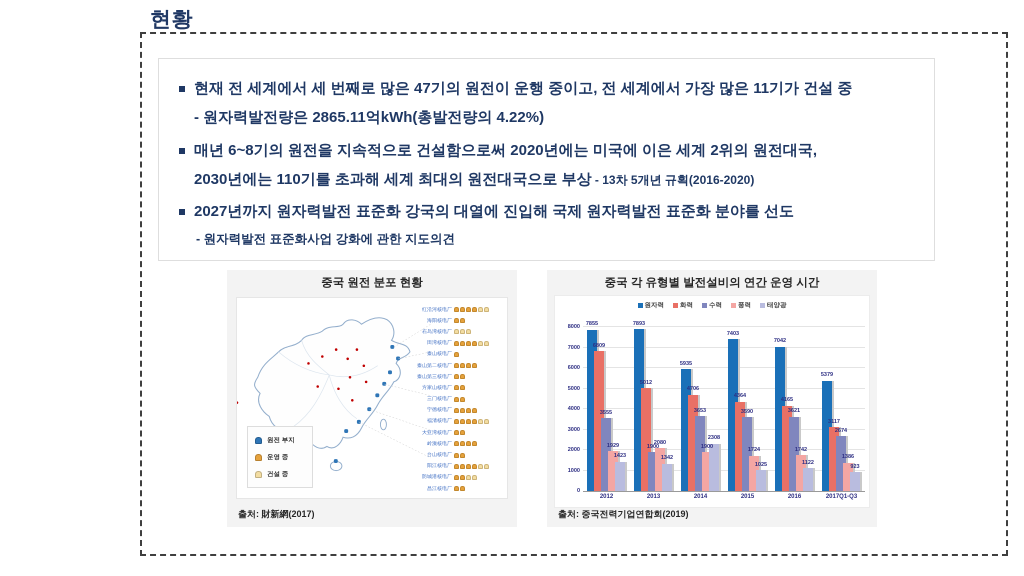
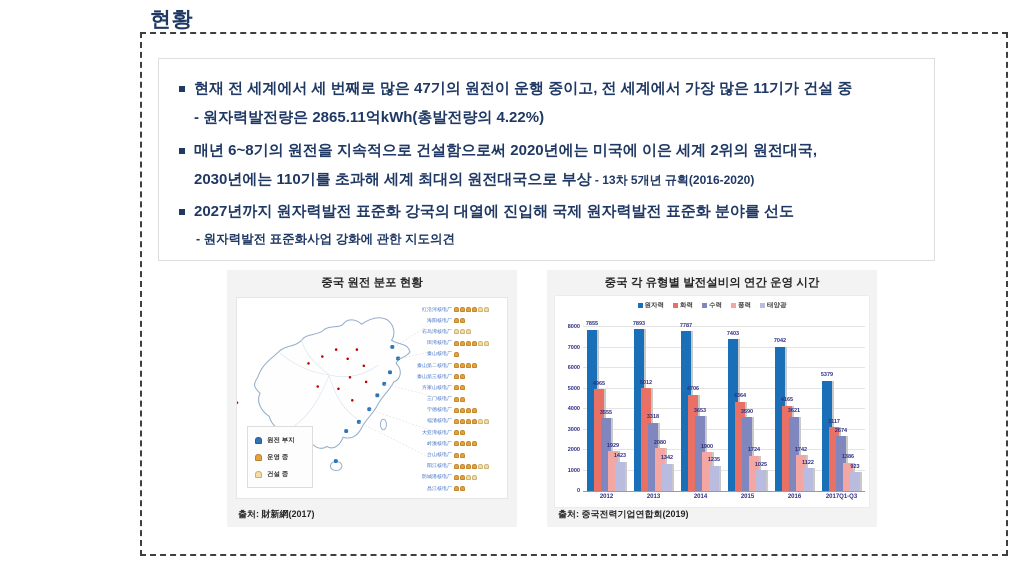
화력/2012: 6809 -> 4965
수력/2013: 1900 -> 3318
원자력/2014: 5935 -> 7787
태양광/2014: 2308 -> 1235
